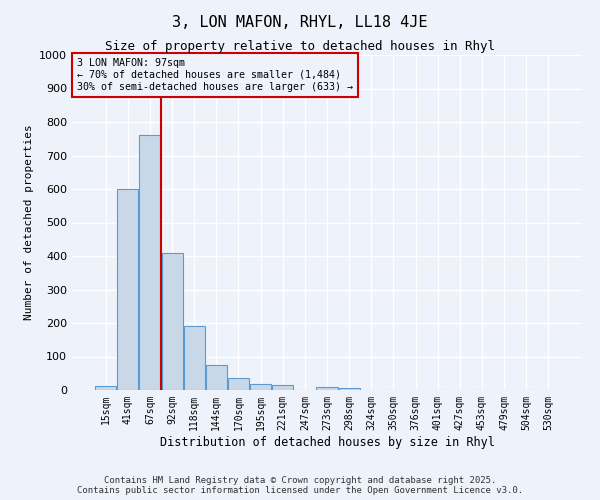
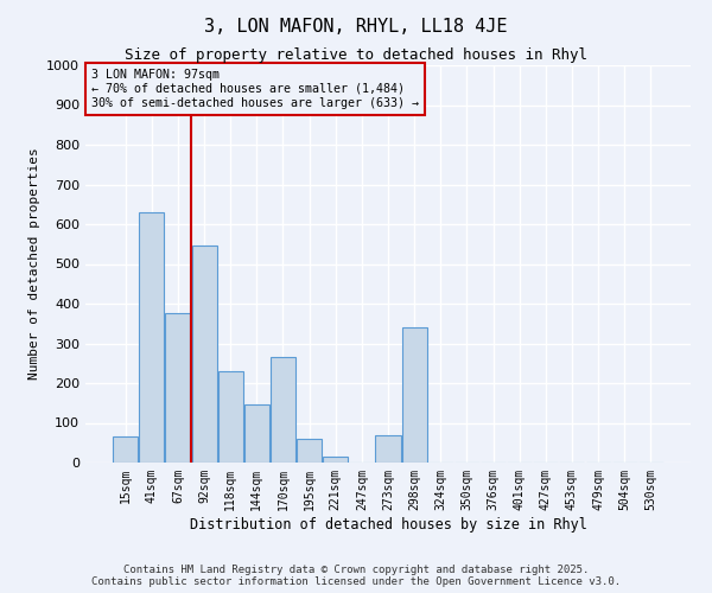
15sqm: 12 -> 65
41sqm: 600 -> 630
67sqm: 762 -> 375
92sqm: 410 -> 545
118sqm: 192 -> 230
144sqm: 76 -> 145
170sqm: 37 -> 265
195sqm: 17 -> 60
273sqm: 10 -> 70
298sqm: 5 -> 340
